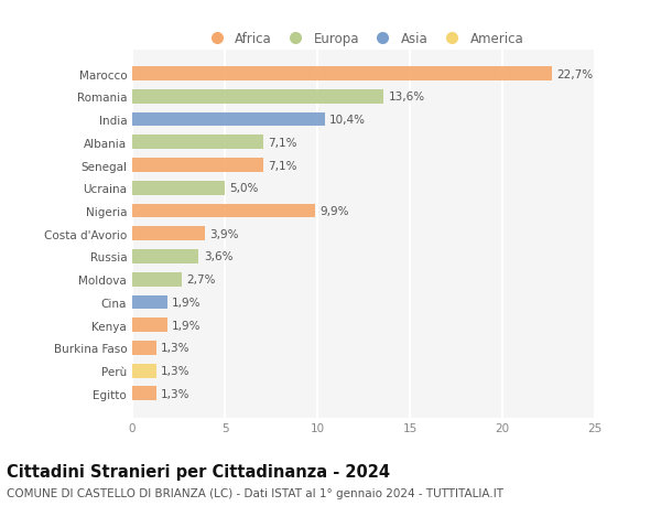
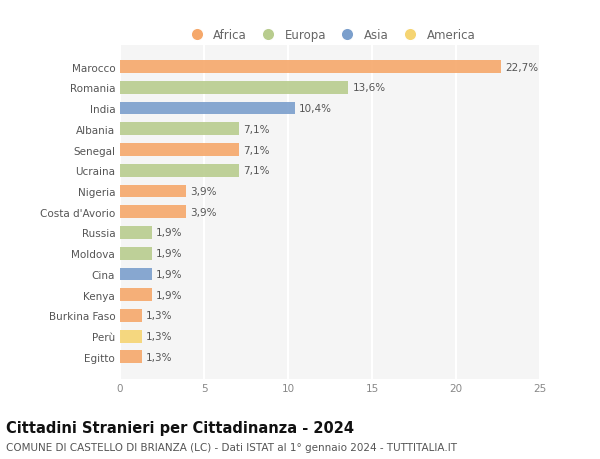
Ucraina: 5,0% -> 7,1%
Nigeria: 9,9% -> 3,9%
Russia: 3,6% -> 1,9%
Moldova: 2,7% -> 1,9%
